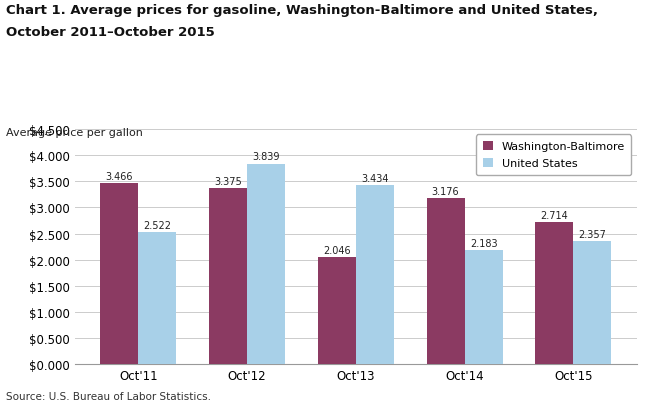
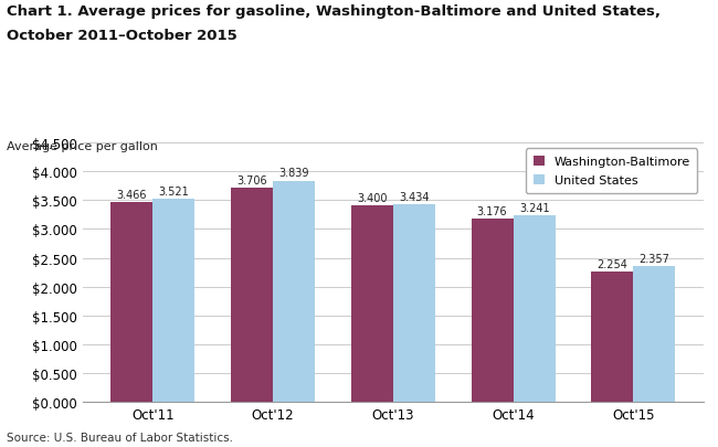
United States/Oct'11: 2.522 -> 3.521
Washington-Baltimore/Oct'12: 3.375 -> 3.706
Washington-Baltimore/Oct'13: 2.046 -> 3.400
United States/Oct'14: 2.183 -> 3.241
Washington-Baltimore/Oct'15: 2.714 -> 2.254
